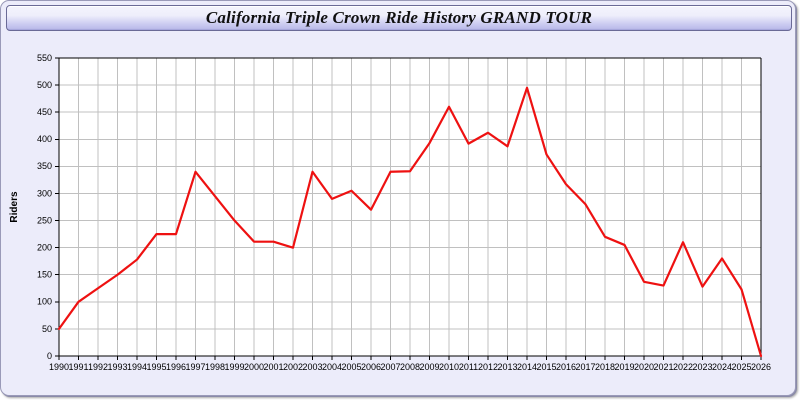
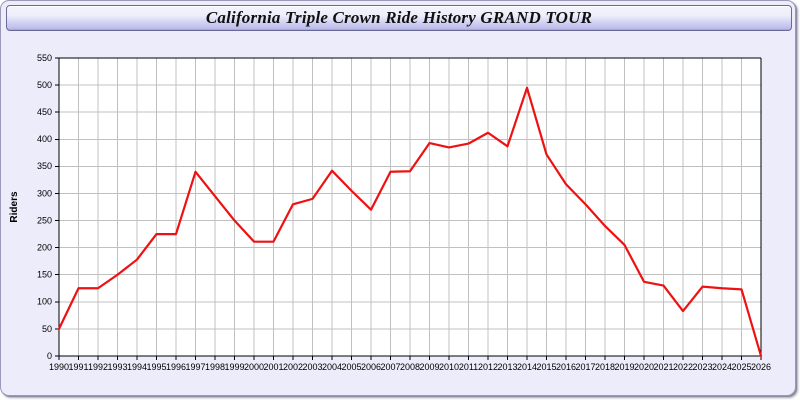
1991: 100 -> 120
2002: 200 -> 280
2003: 340 -> 290
2004: 290 -> 340
2010: 460 -> 380
2018: 220 -> 240
2022: 210 -> 80
2024: 180 -> 120
